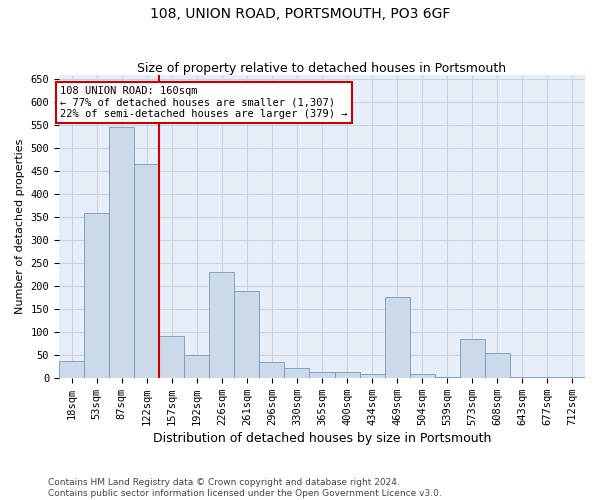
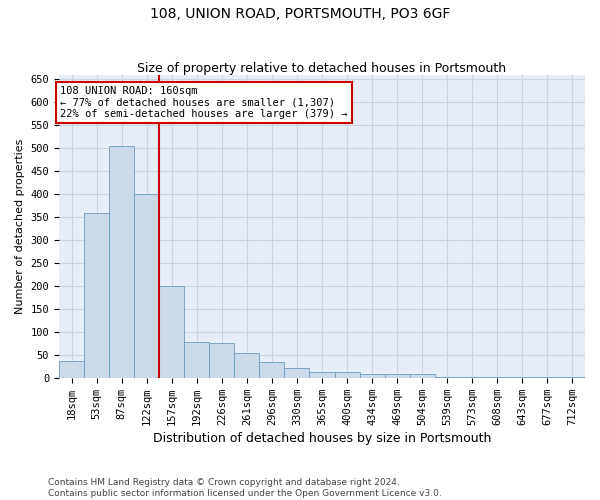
87sqm: 545 -> 505
122sqm: 465 -> 400
157sqm: 90 -> 200
192sqm: 50 -> 78
226sqm: 230 -> 75
261sqm: 190 -> 55
469sqm: 175 -> 9
573sqm: 85 -> 2
608sqm: 55 -> 1
